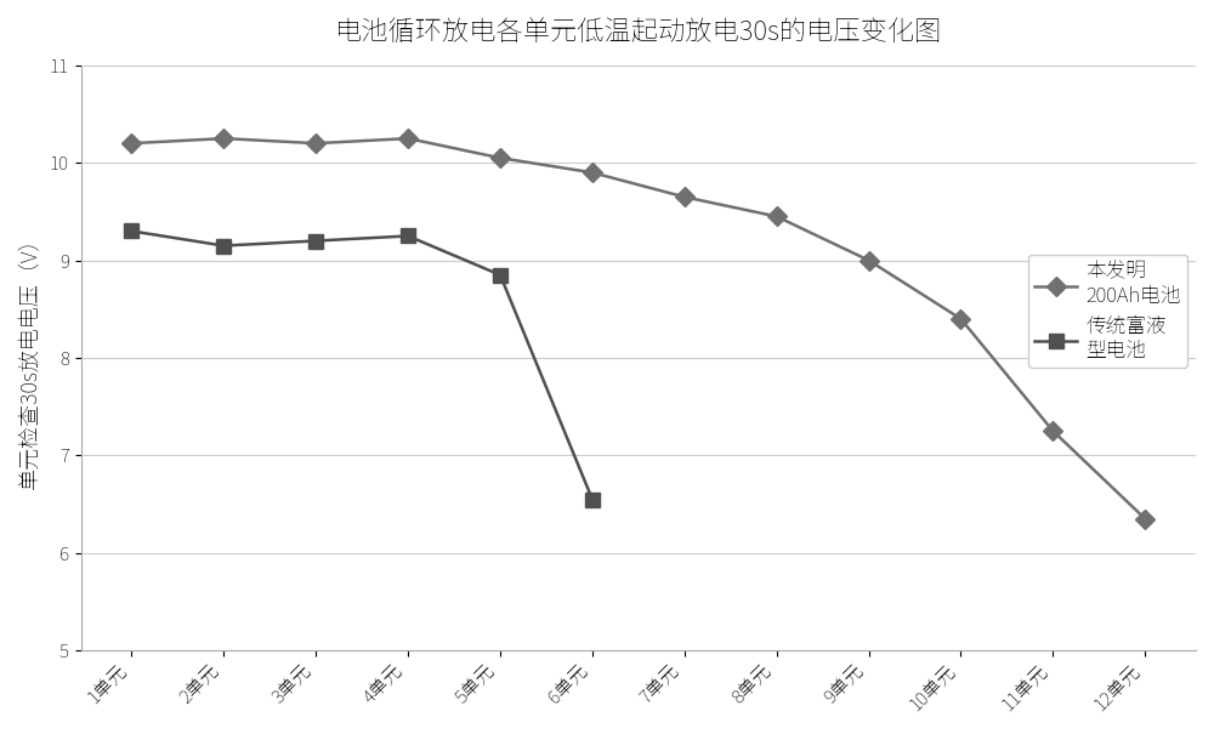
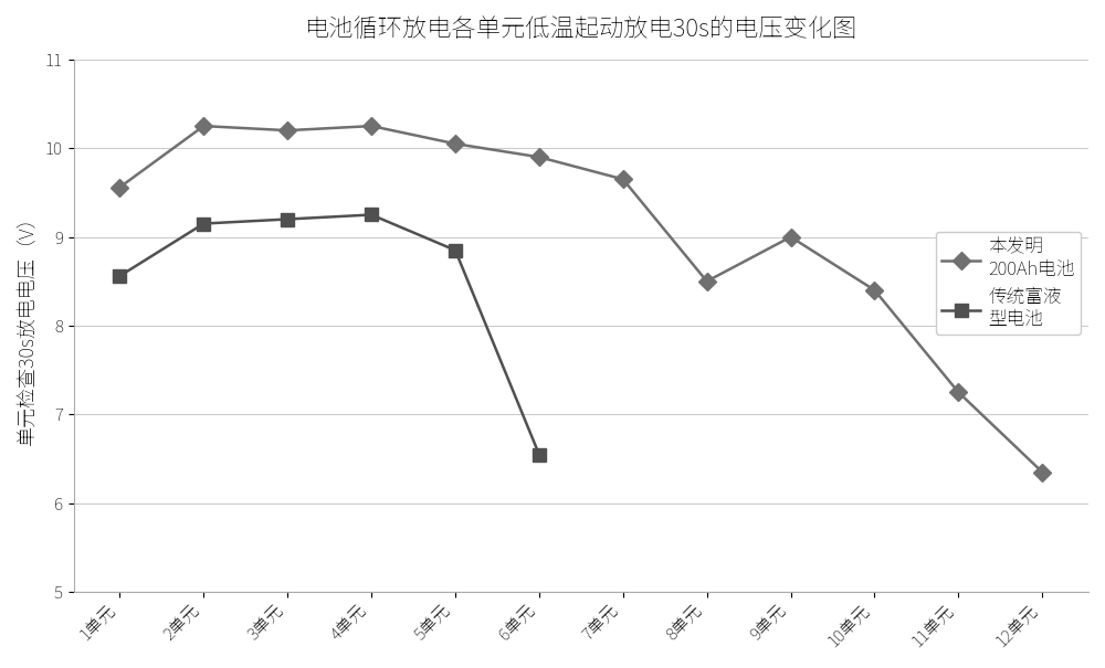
本发明 200Ah电池/1单元: 10.20 -> 9.56
传统富液 型电池/1单元: 9.30 -> 8.56
本发明 200Ah电池/8单元: 9.45 -> 8.50
